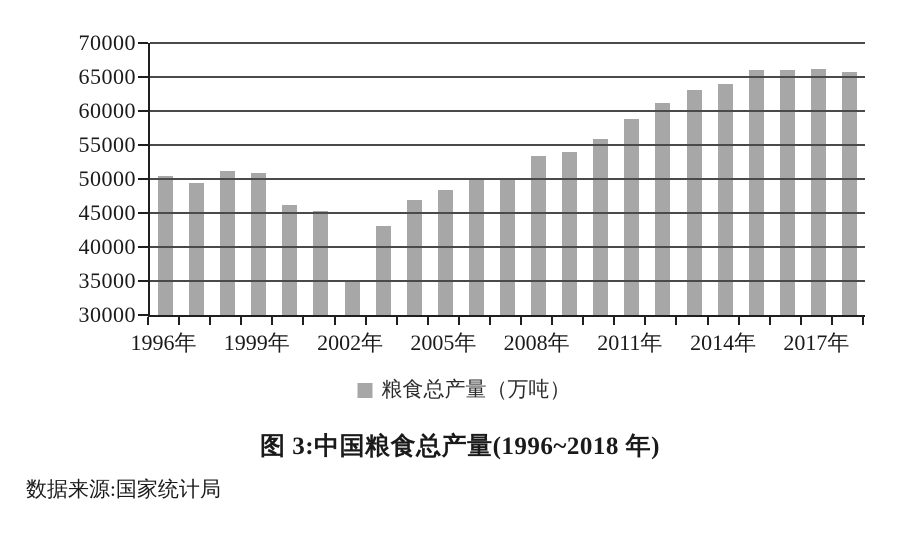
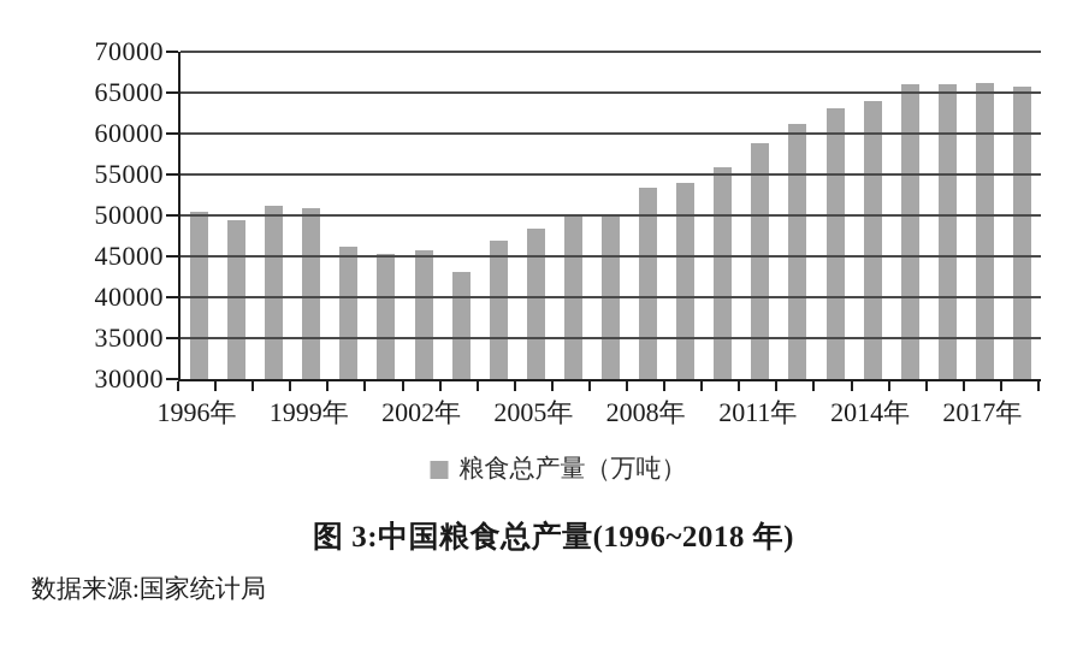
2002年: 35000 -> 46000
